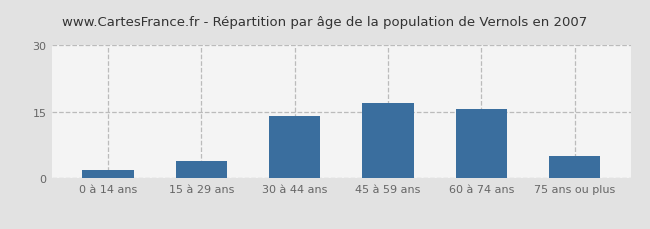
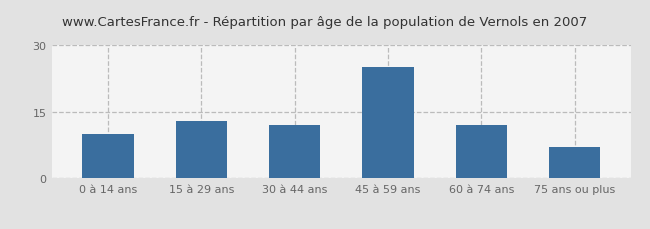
0 à 14 ans: 2.0 -> 10.0
15 à 29 ans: 4.0 -> 13.0
30 à 44 ans: 14.0 -> 12.0
45 à 59 ans: 17.0 -> 25.0
60 à 74 ans: 15.5 -> 12.0
75 ans ou plus: 5.0 -> 7.0
